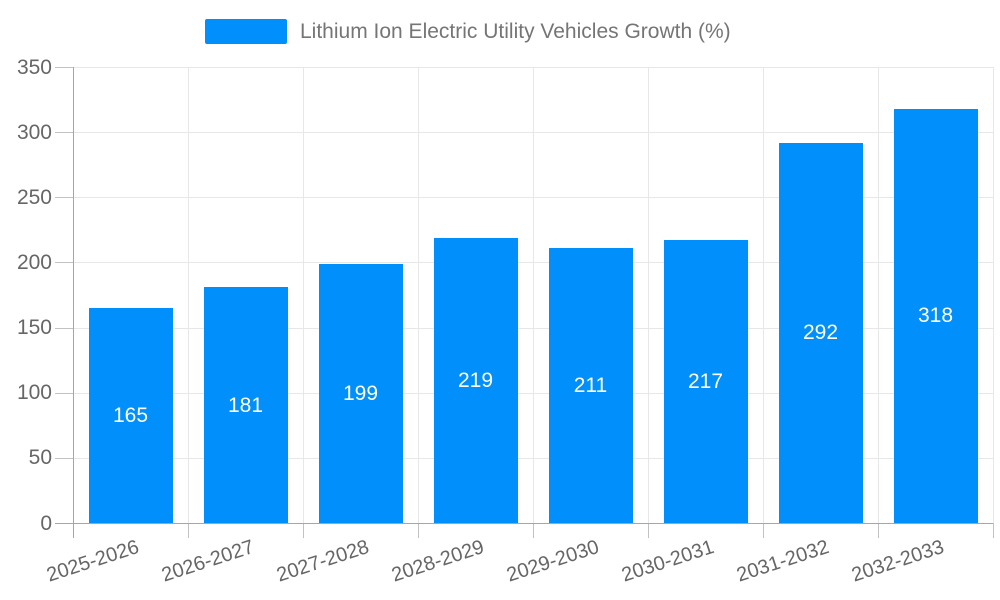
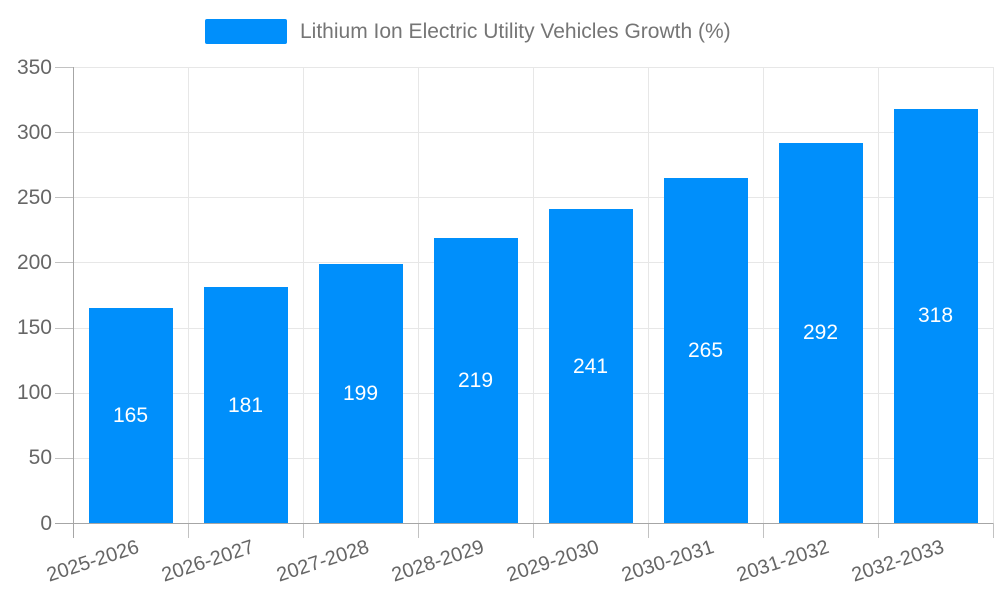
2029-2030: 211 -> 241
2030-2031: 217 -> 265
